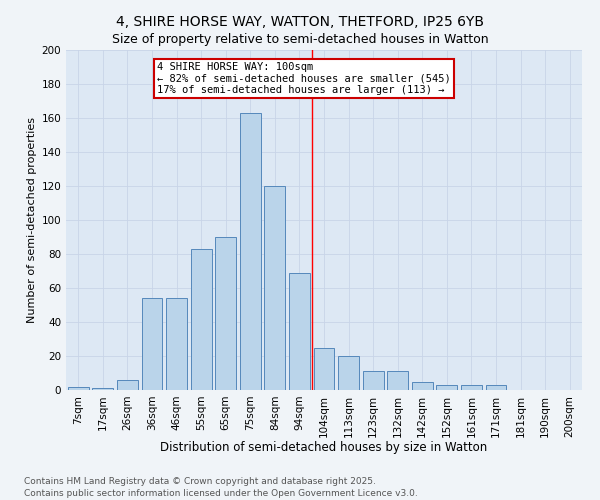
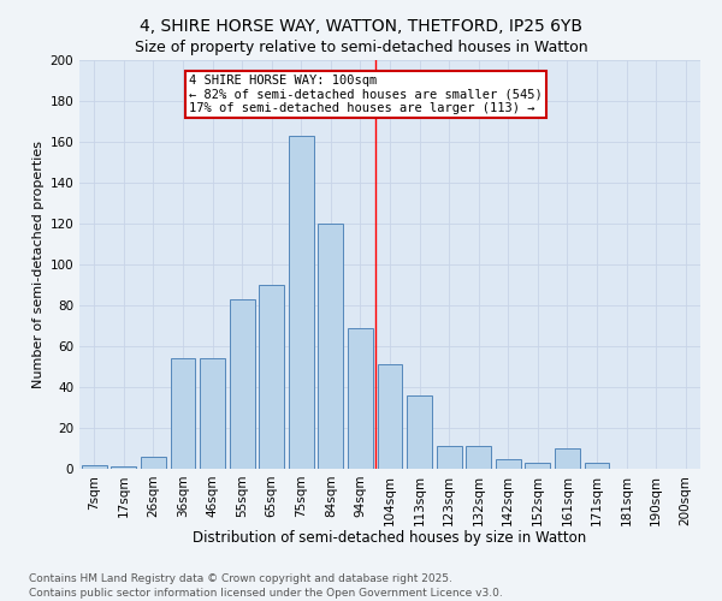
104sqm: 25 -> 51
113sqm: 20 -> 36
161sqm: 3 -> 10
